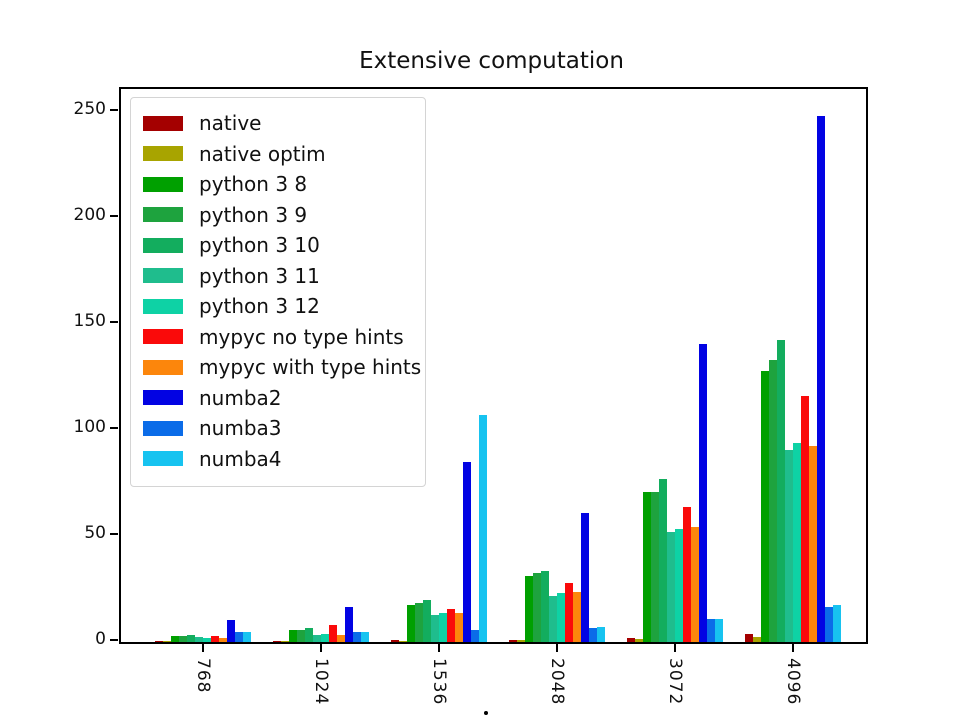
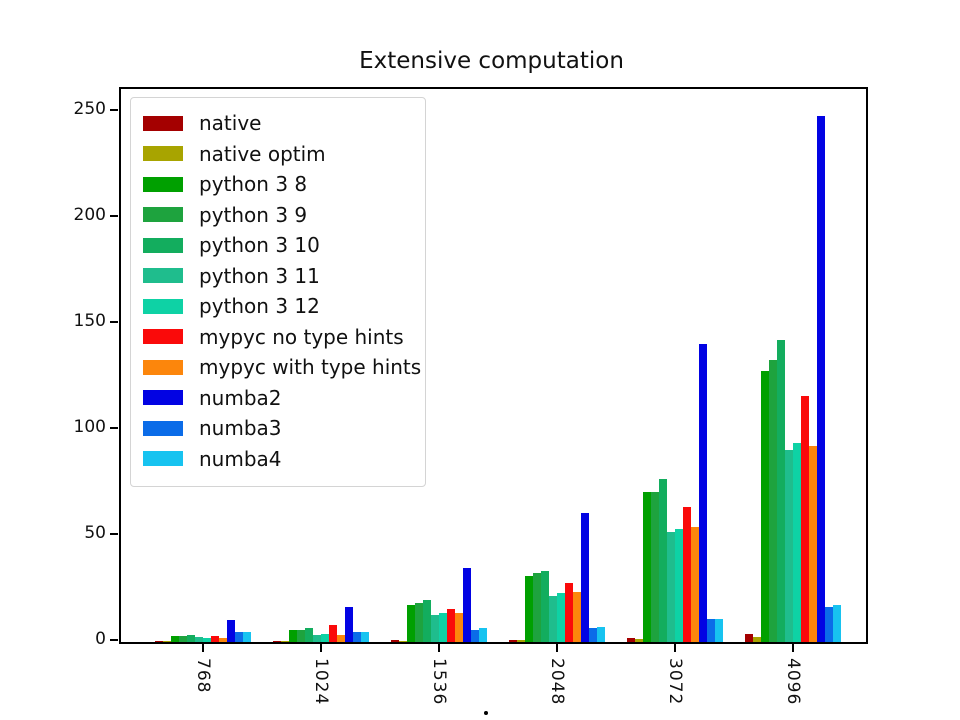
numba2/1536: 85 -> 35
numba4/1536: 107 -> 6
